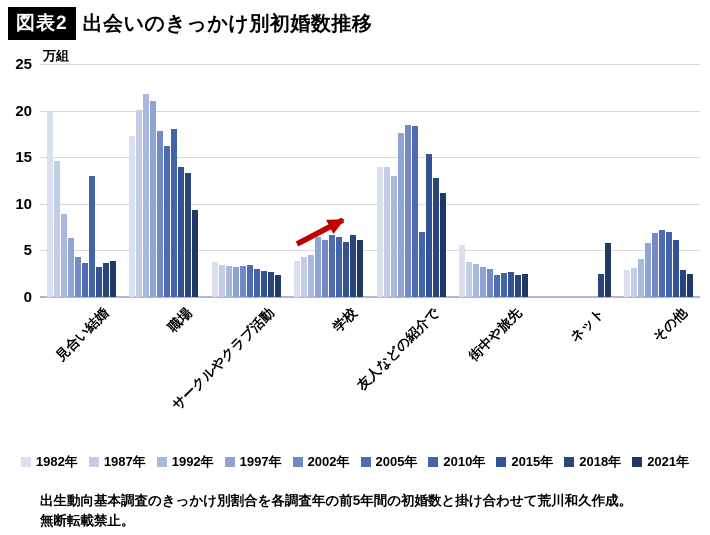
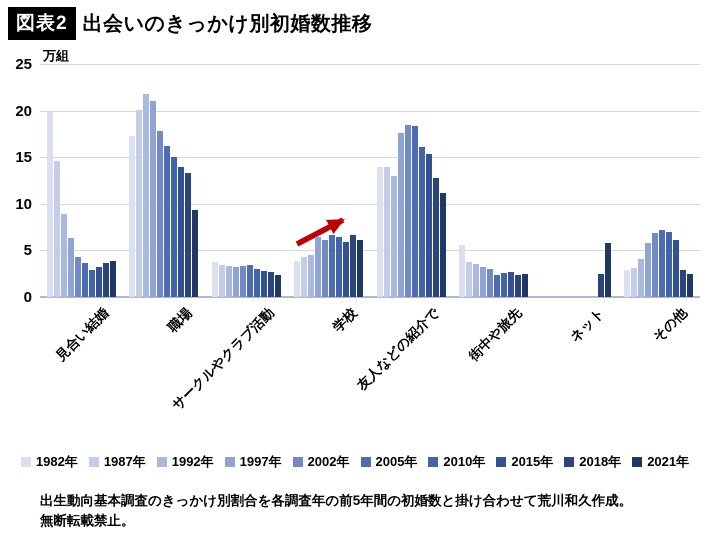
2010年/見合い結婚: 13 -> 3
2010年/職場: 18 -> 15
2010年/友人などの紹介で: 7 -> 16
